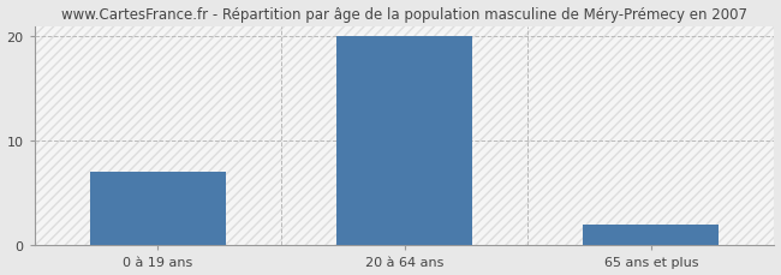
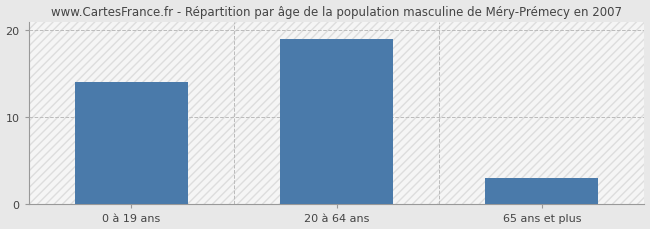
0 à 19 ans: 7 -> 14
20 à 64 ans: 20 -> 19
65 ans et plus: 2 -> 3
